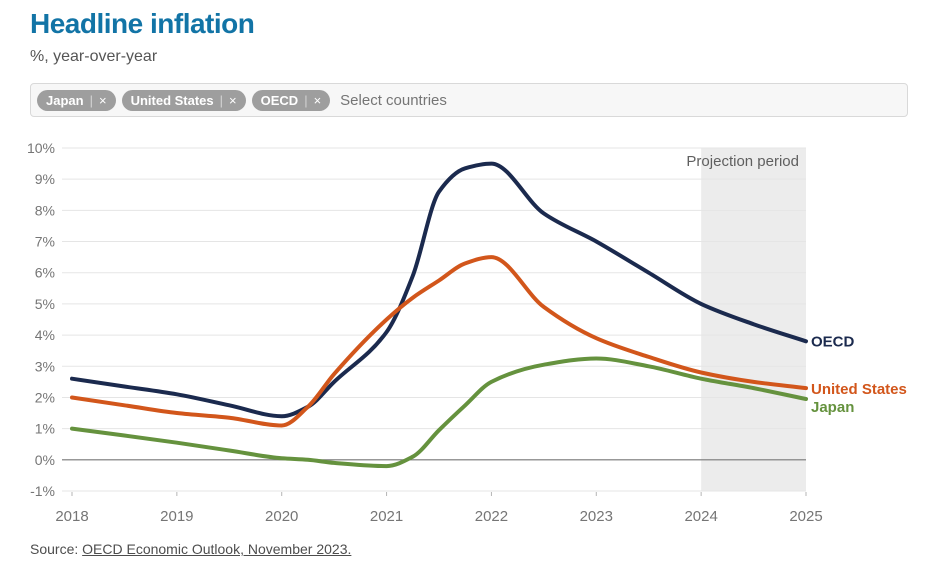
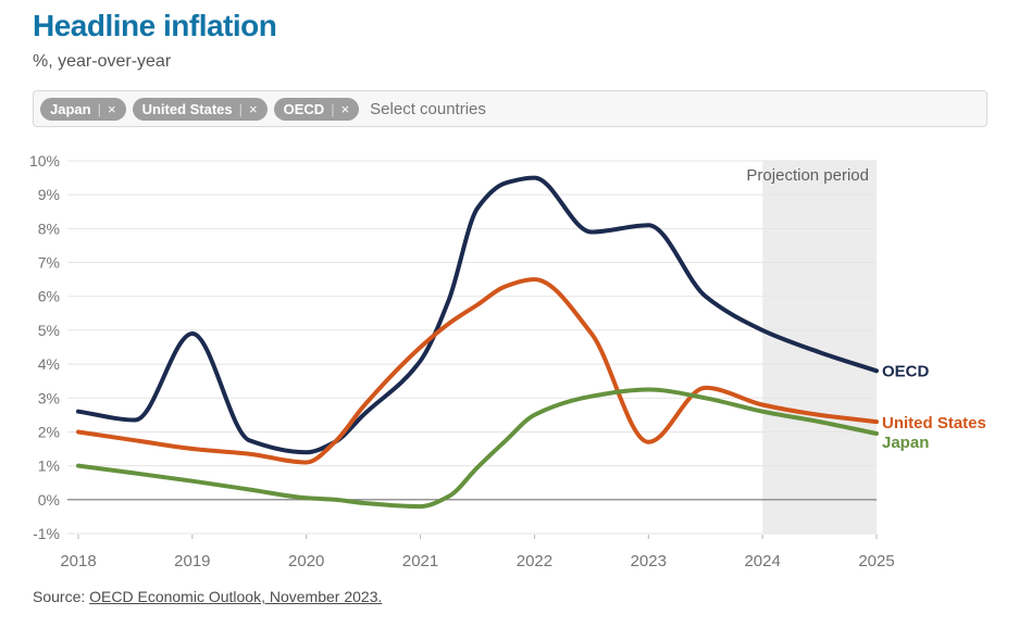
OECD/2019: 2.1% -> 4.9%
OECD/2023: 7.0% -> 8.1%
United States/2023: 3.9% -> 1.7%
